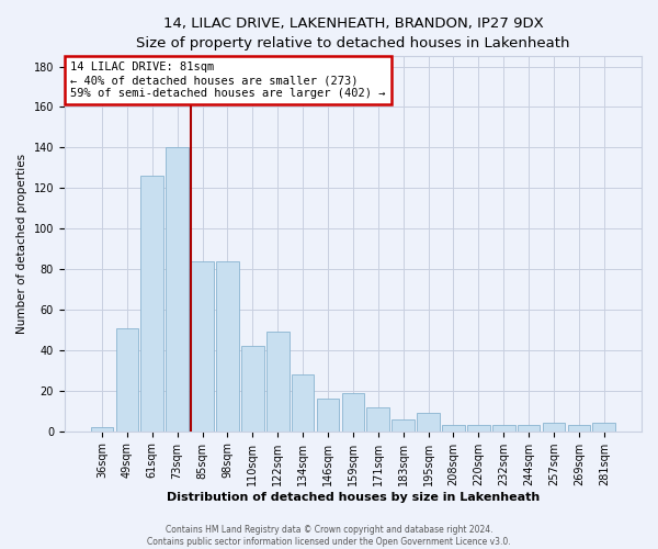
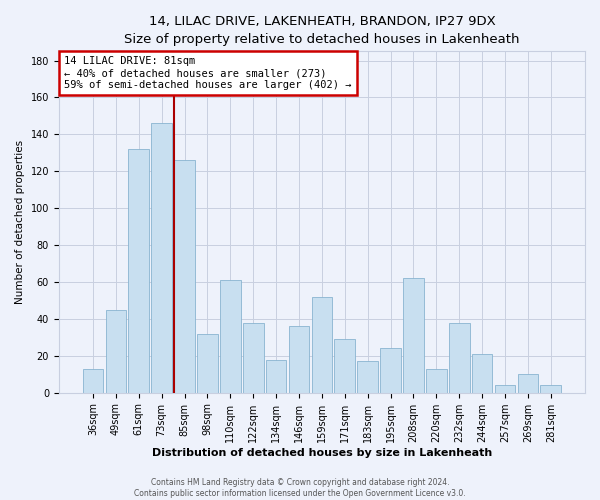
36sqm: 2 -> 13
49sqm: 51 -> 45
61sqm: 126 -> 132
73sqm: 140 -> 146
85sqm: 84 -> 126
98sqm: 84 -> 32
110sqm: 42 -> 61
122sqm: 49 -> 38
134sqm: 28 -> 18
146sqm: 16 -> 36
159sqm: 19 -> 52
171sqm: 12 -> 29
183sqm: 6 -> 17
195sqm: 9 -> 24
208sqm: 3 -> 62
220sqm: 3 -> 13
232sqm: 3 -> 38
244sqm: 3 -> 21
269sqm: 3 -> 10
